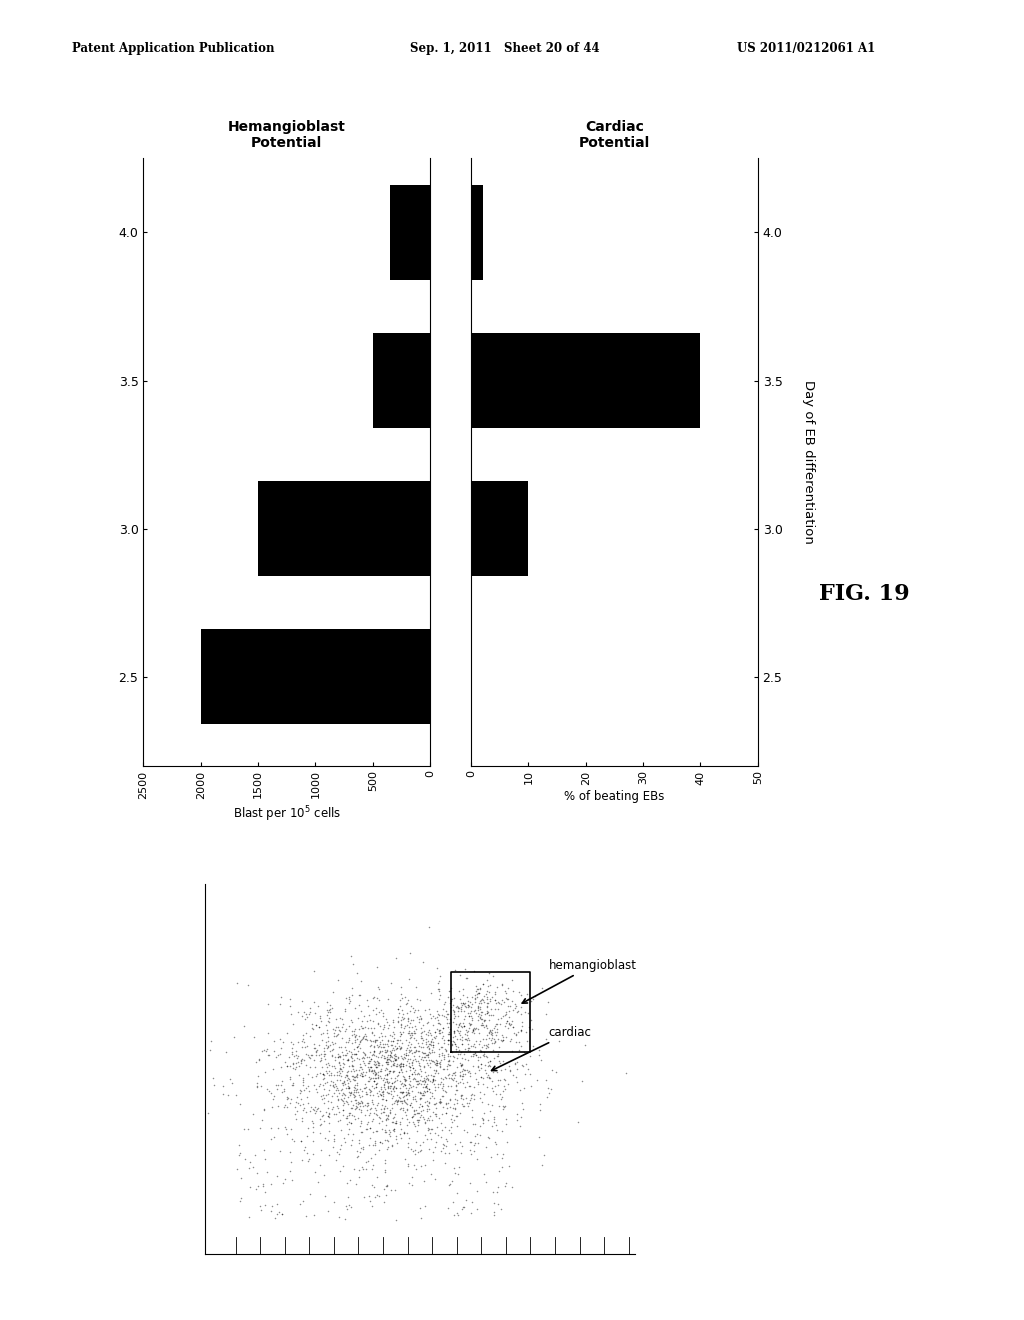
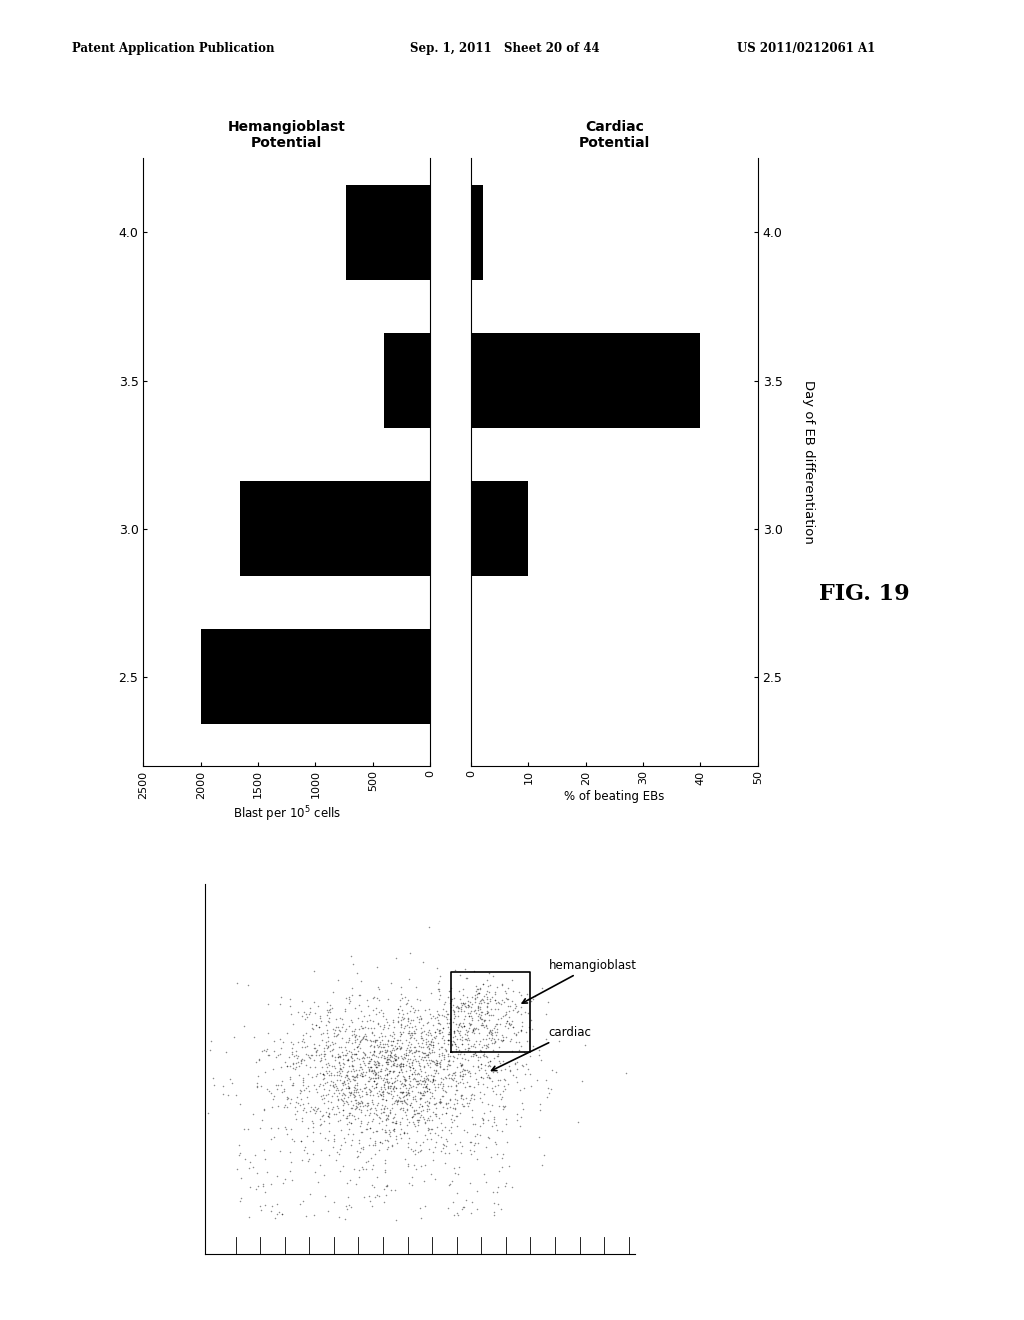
Hemangioblast Potential/4.0: 350 -> 730
Hemangioblast Potential/3.5: 500 -> 400
Hemangioblast Potential/3.0: 1500 -> 1660
